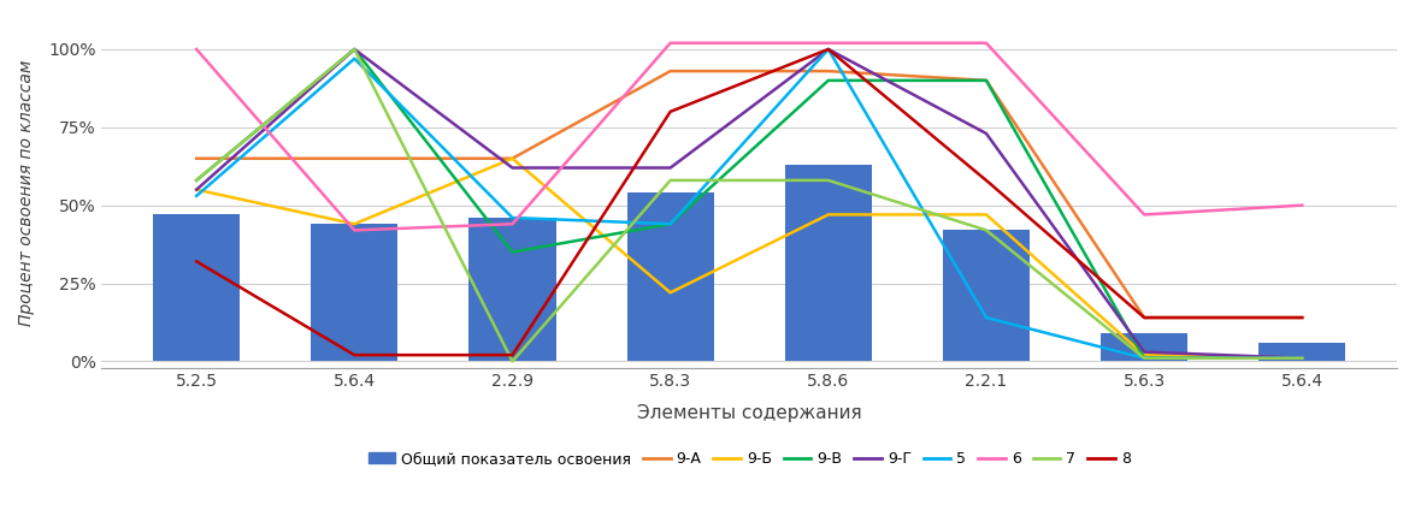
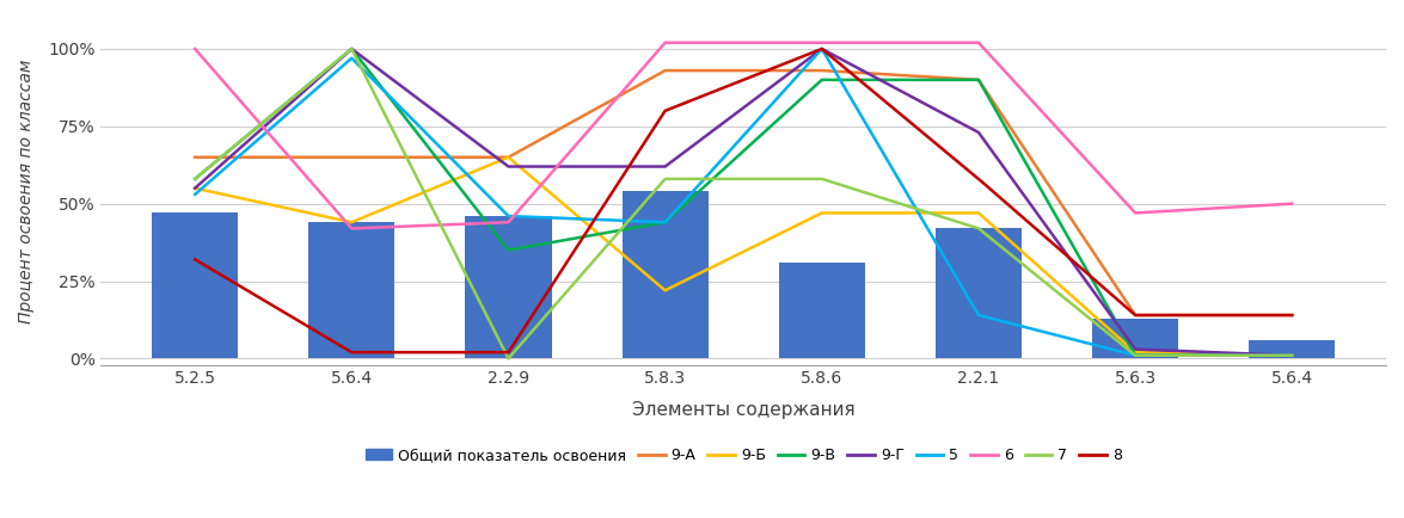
Общий показатель освоения/5.8.6: 63% -> 31%
Общий показатель освоения/5.6.3: 9% -> 13%
